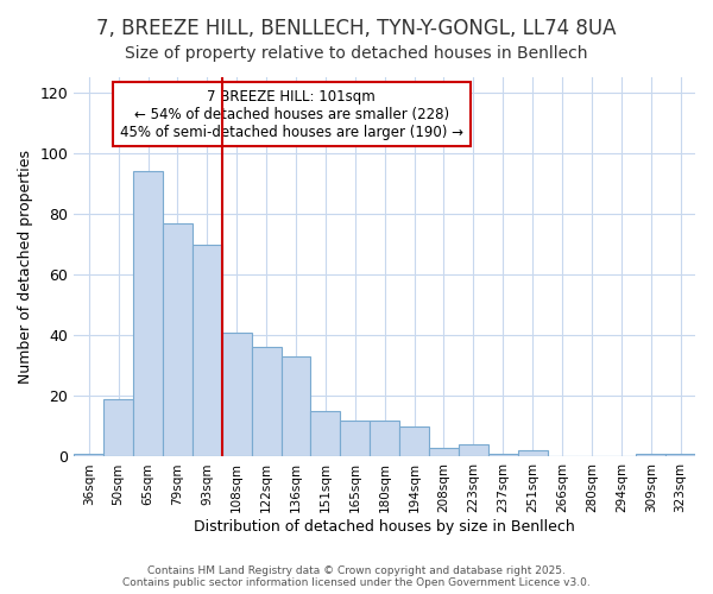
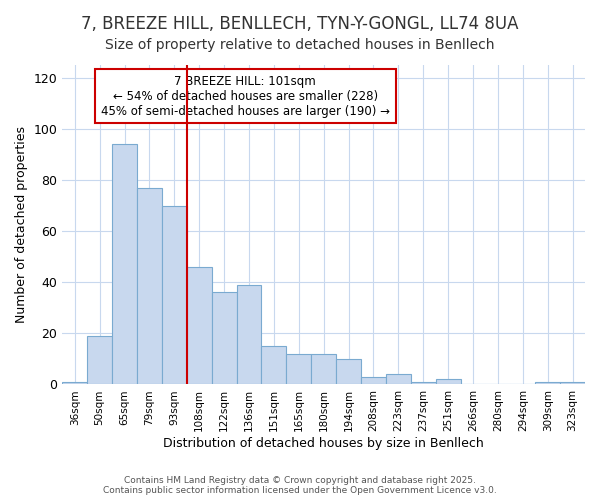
108sqm: 41 -> 46
136sqm: 33 -> 39
